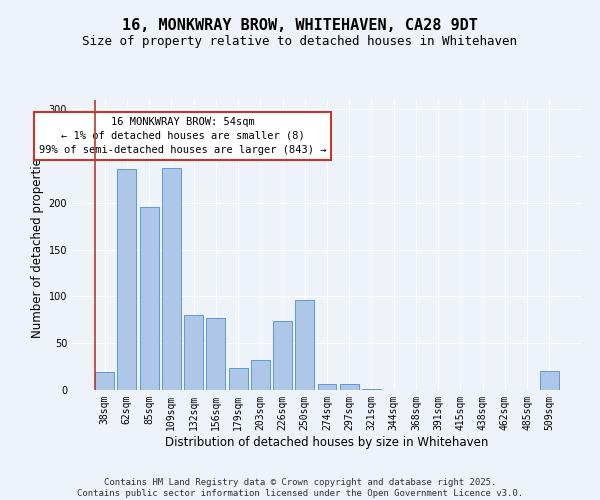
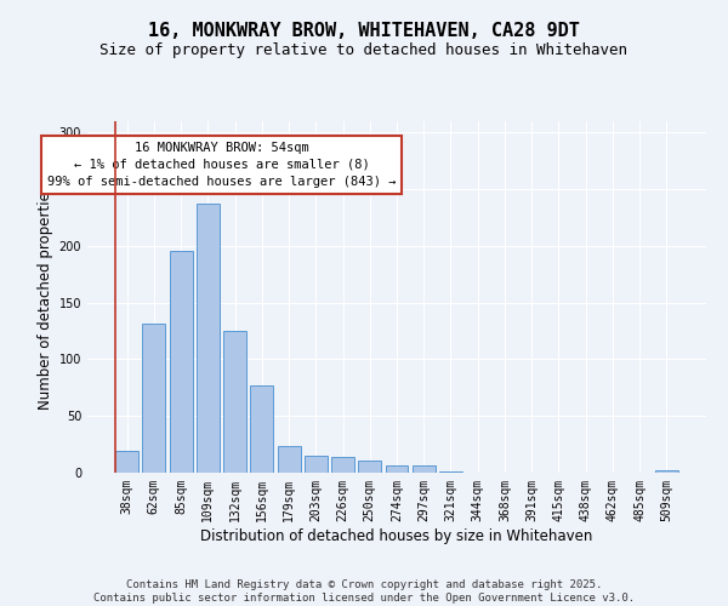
62sqm: 236 -> 132
132sqm: 80 -> 125
203sqm: 32 -> 15
226sqm: 74 -> 14
250sqm: 96 -> 11
509sqm: 20 -> 2
